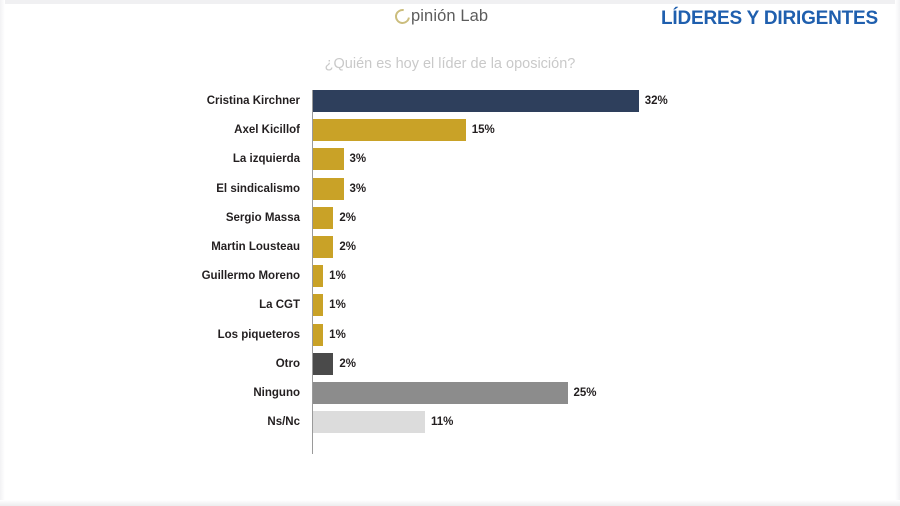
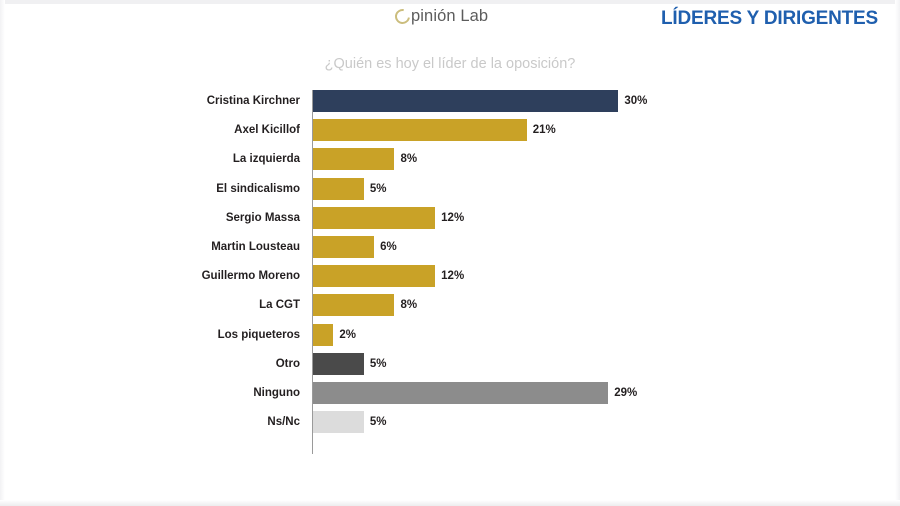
Cristina Kirchner: 32% -> 30%
Axel Kicillof: 15% -> 21%
La izquierda: 3% -> 8%
El sindicalismo: 3% -> 5%
Sergio Massa: 2% -> 12%
Martin Lousteau: 2% -> 6%
Guillermo Moreno: 1% -> 12%
La CGT: 1% -> 8%
Los piqueteros: 1% -> 2%
Otro: 2% -> 5%
Ninguno: 25% -> 29%
Ns/Nc: 11% -> 5%
